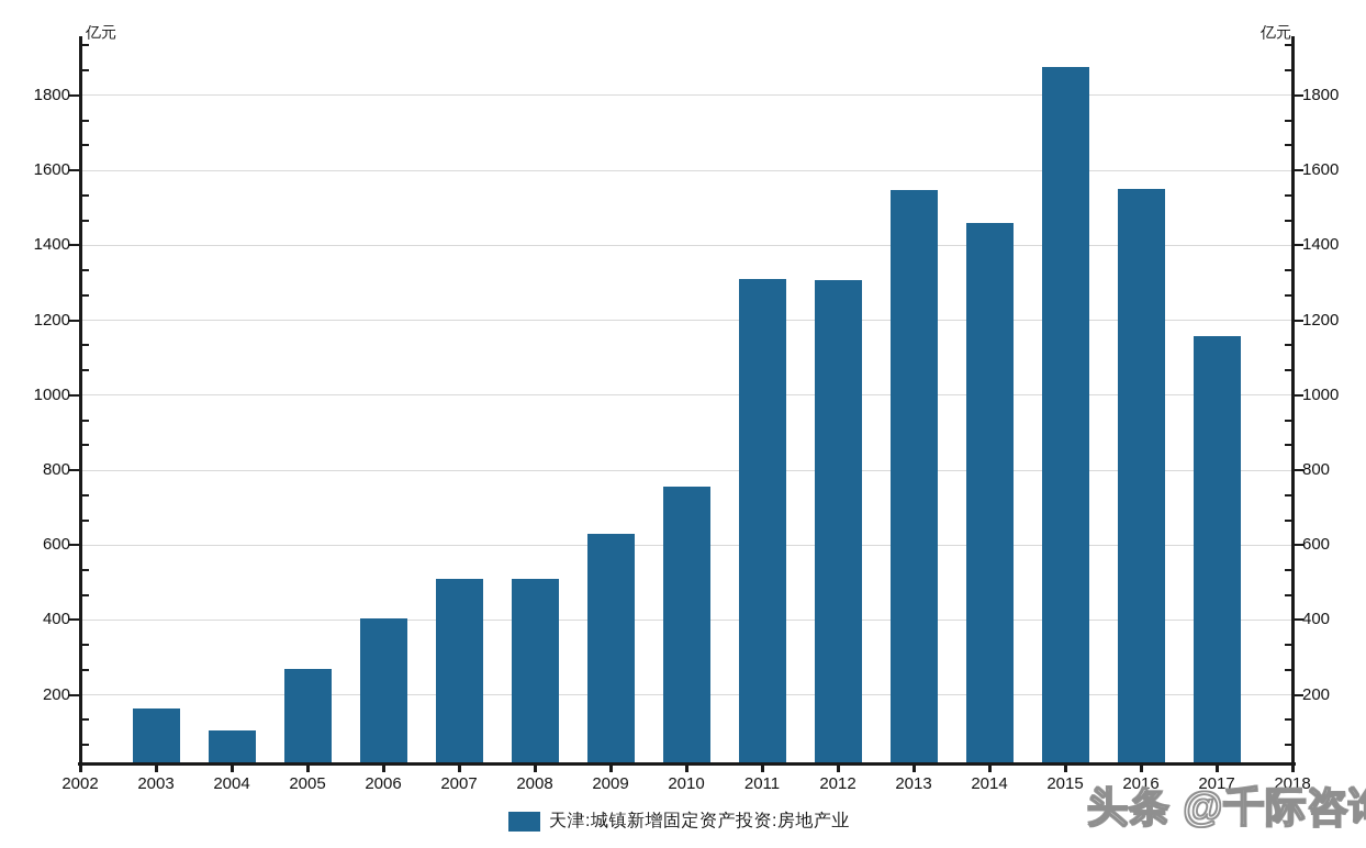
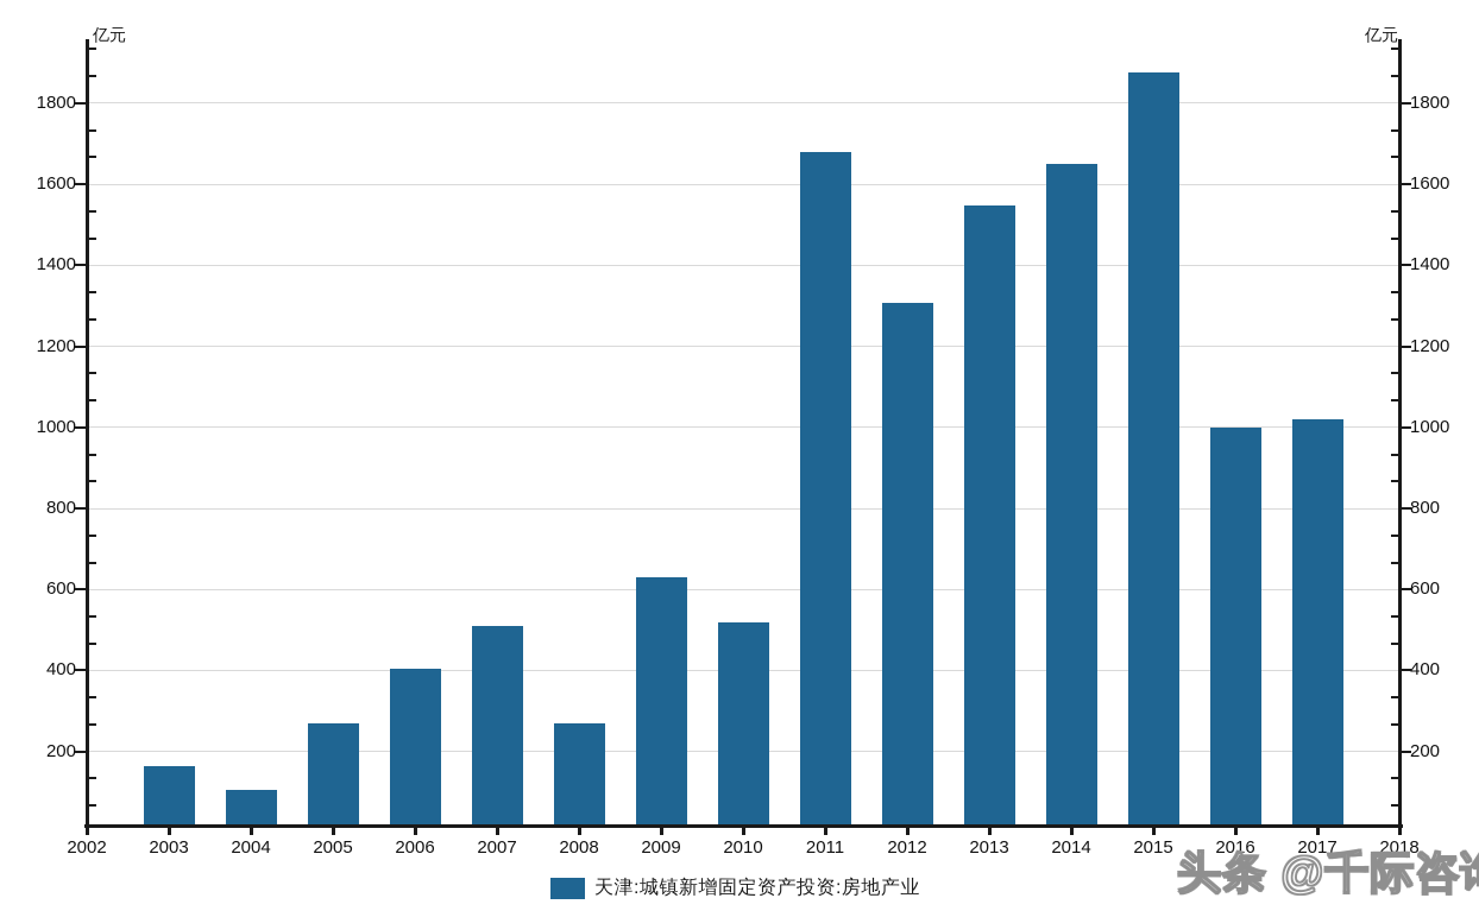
2008: 510 -> 270
2010: 760 -> 520
2011: 1310 -> 1680
2014: 1460 -> 1650
2016: 1550 -> 1000
2017: 1160 -> 1020
